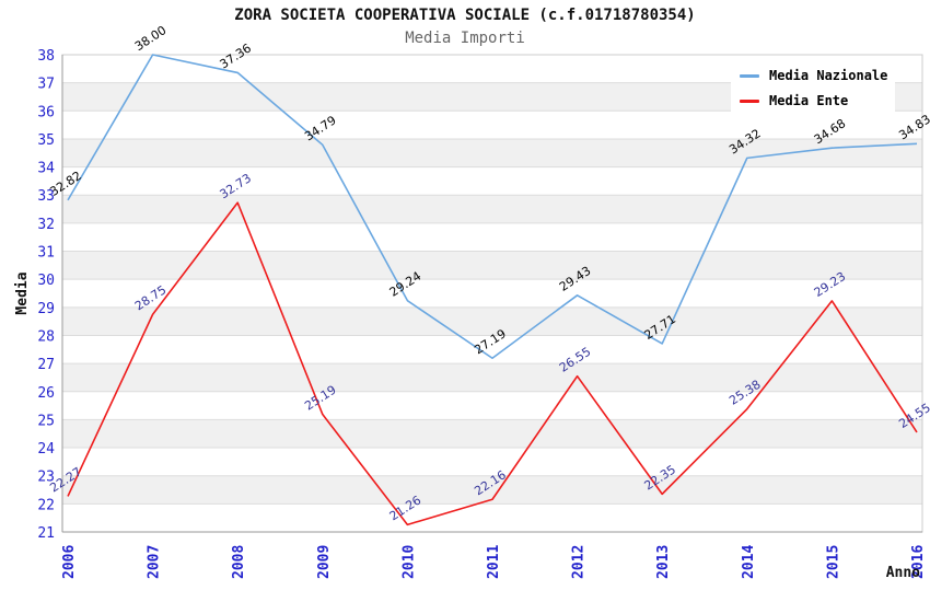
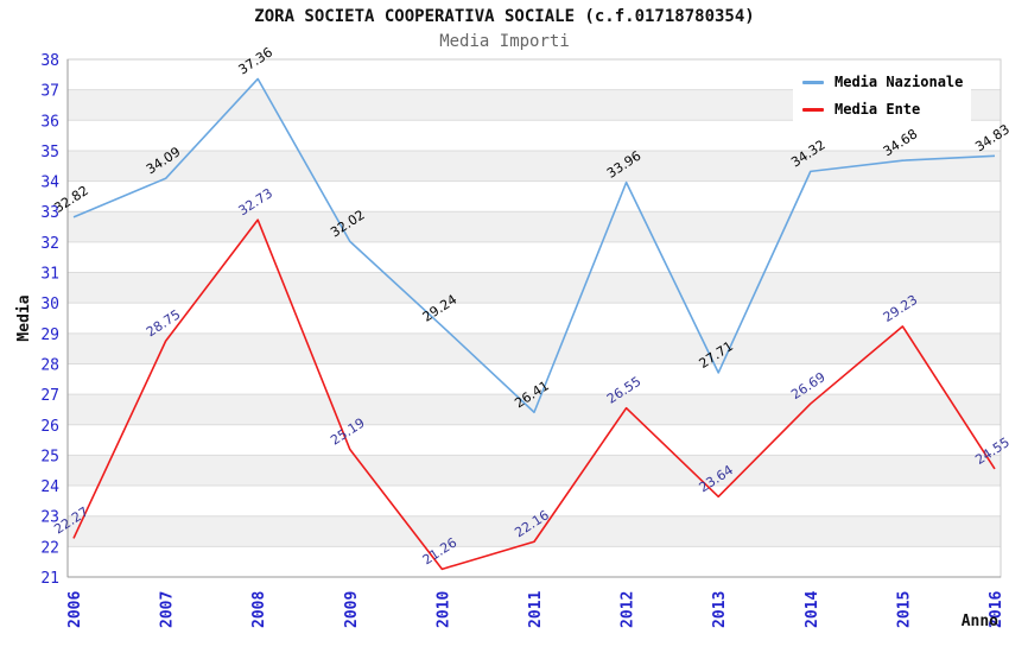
Media Nazionale/2007: 38.00 -> 34.09
Media Nazionale/2009: 34.79 -> 32.02
Media Nazionale/2011: 27.19 -> 26.41
Media Nazionale/2012: 29.43 -> 33.96
Media Ente/2013: 22.35 -> 23.64
Media Ente/2014: 25.38 -> 26.69
